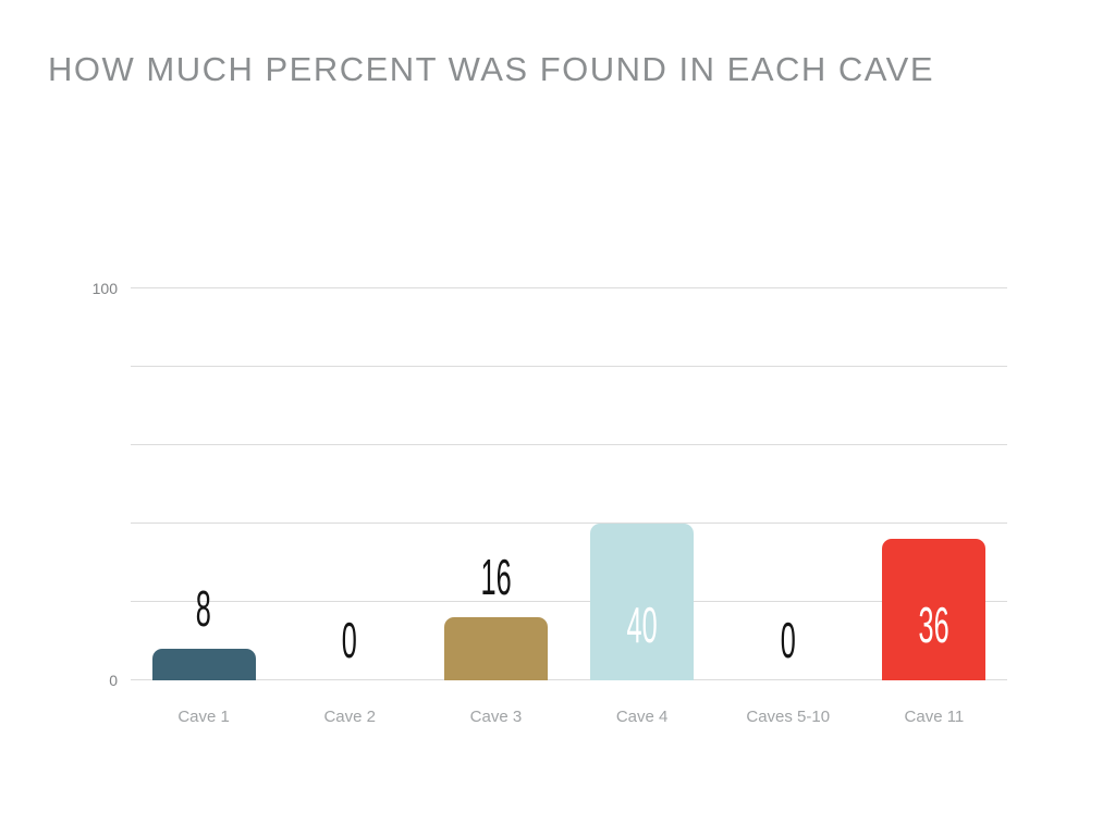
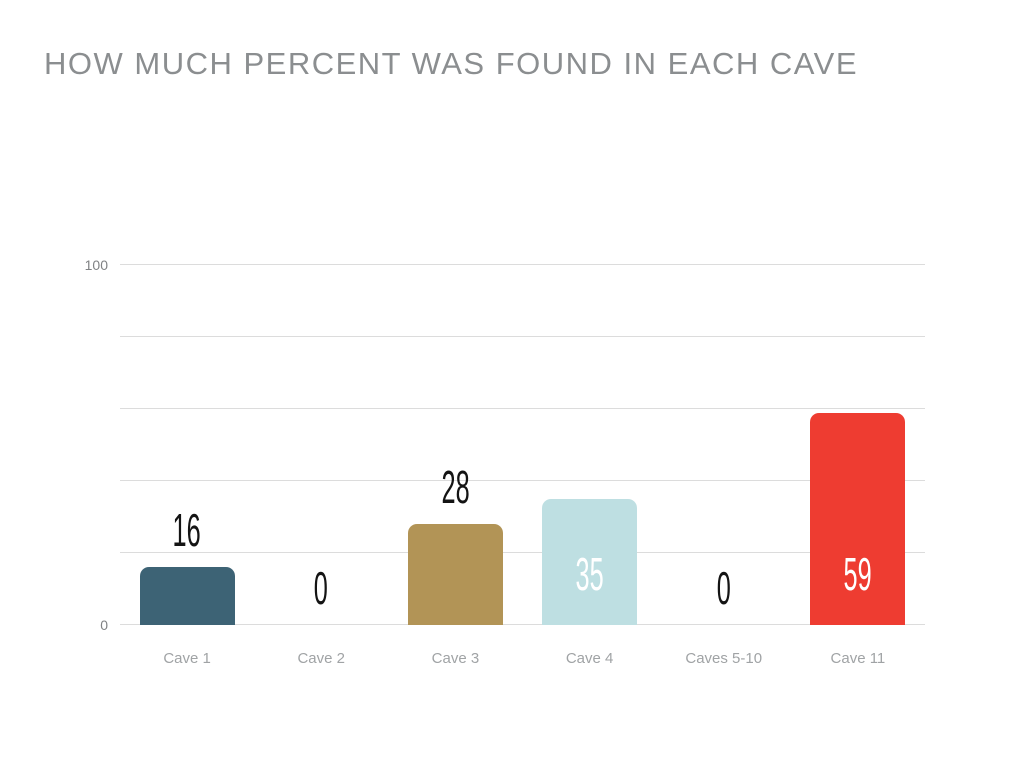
Cave 1: 8 -> 16
Cave 3: 16 -> 28
Cave 4: 40 -> 35
Cave 11: 36 -> 59
